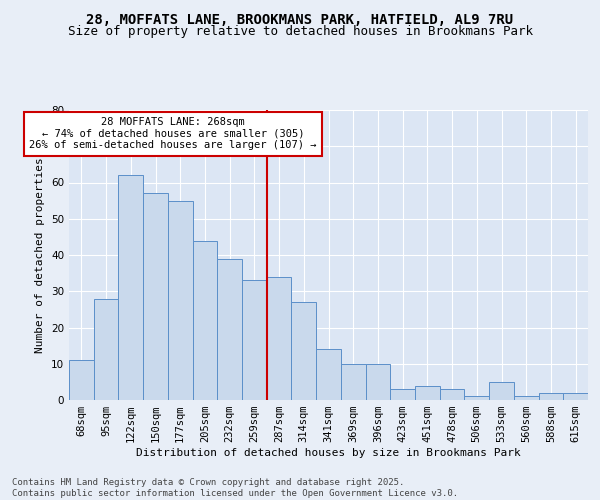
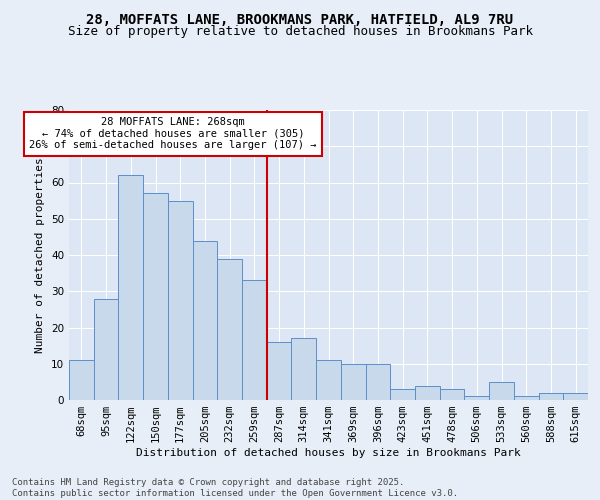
287sqm: 34 -> 16
314sqm: 27 -> 17
341sqm: 14 -> 11
